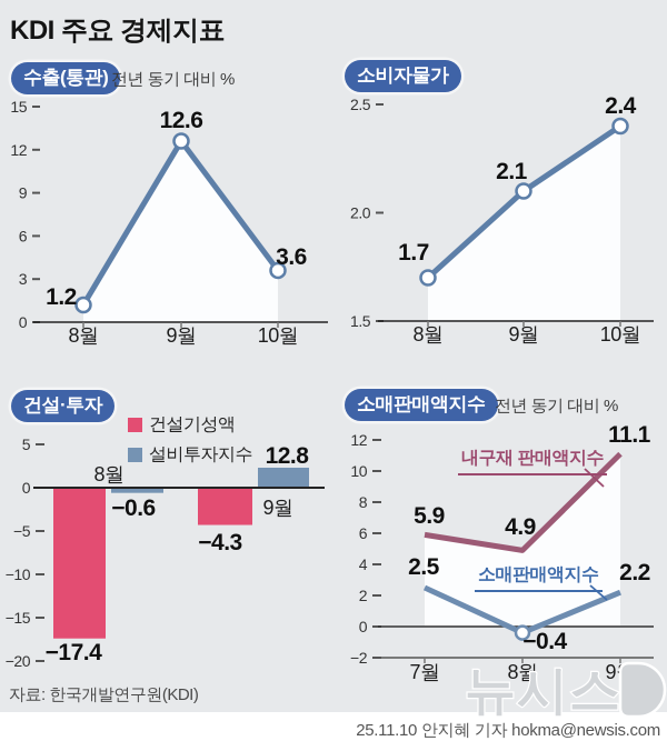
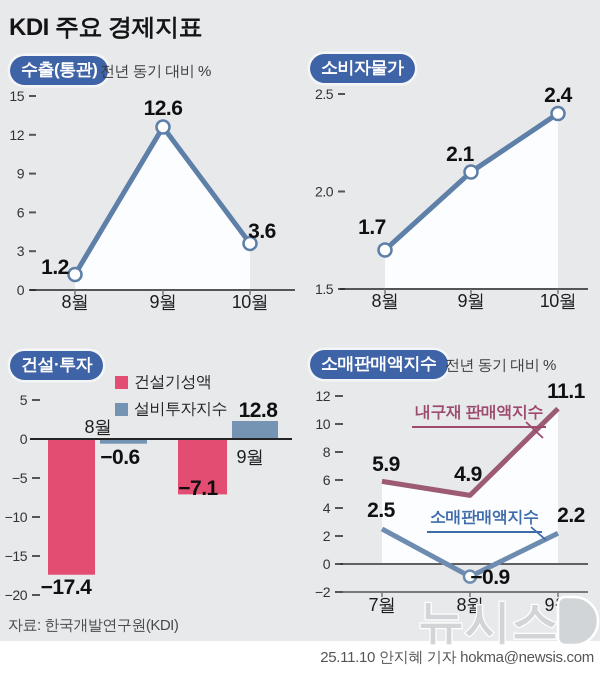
건설·투자/건설기성액/9월: −4.3 -> −7.1
소매판매액지수/소매판매액지수/8월: −0.4 -> −0.9
